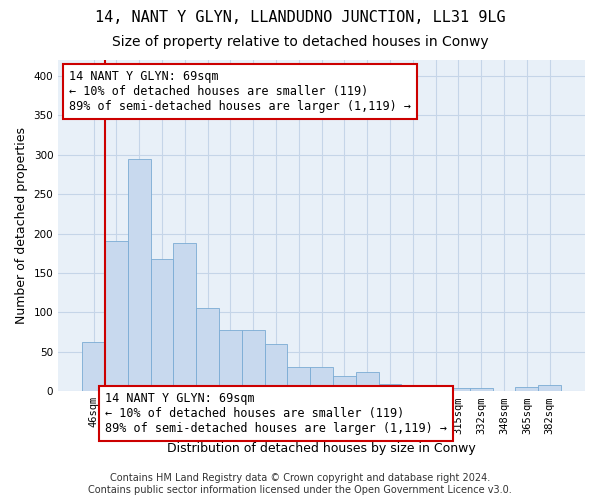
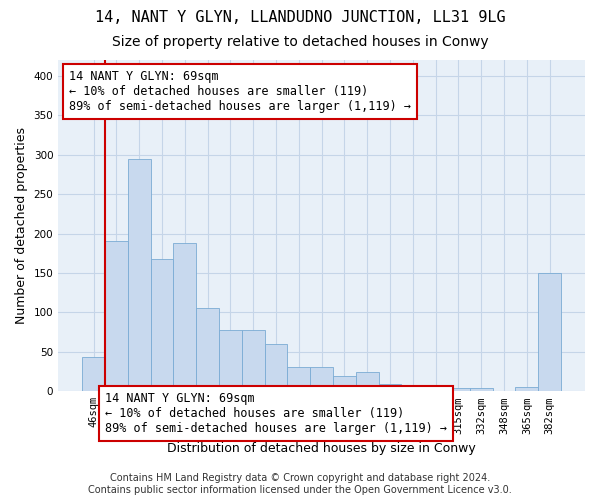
46sqm: 63 -> 44
382sqm: 8 -> 150
